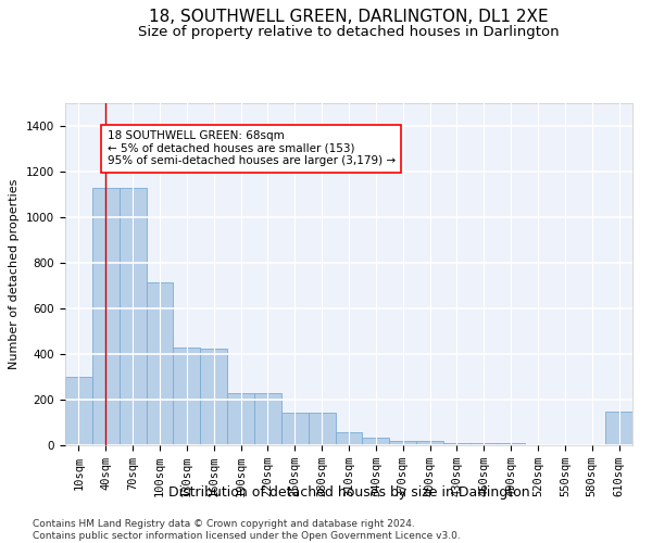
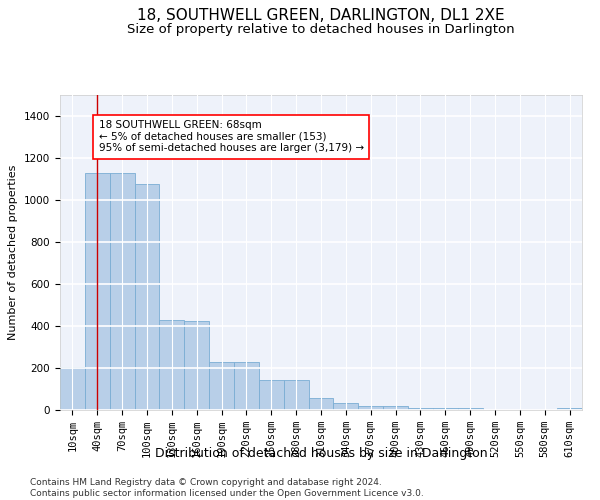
10sqm: 300 -> 205
100sqm: 715 -> 1075
610sqm: 150 -> 8
